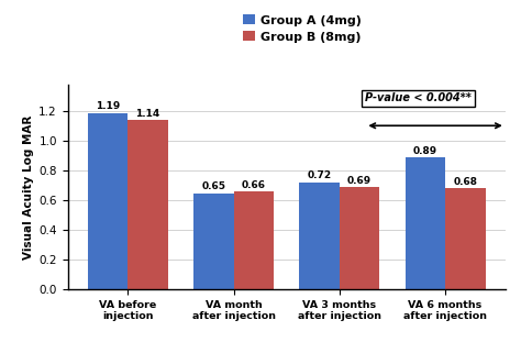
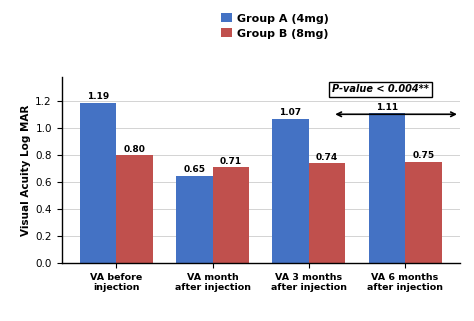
Group B (8mg)/VA before injection: 1.14 -> 0.80
Group B (8mg)/VA month after injection: 0.66 -> 0.71
Group A (4mg)/VA 3 months after injection: 0.72 -> 1.07
Group B (8mg)/VA 3 months after injection: 0.69 -> 0.74
Group A (4mg)/VA 6 months after injection: 0.89 -> 1.11
Group B (8mg)/VA 6 months after injection: 0.68 -> 0.75
